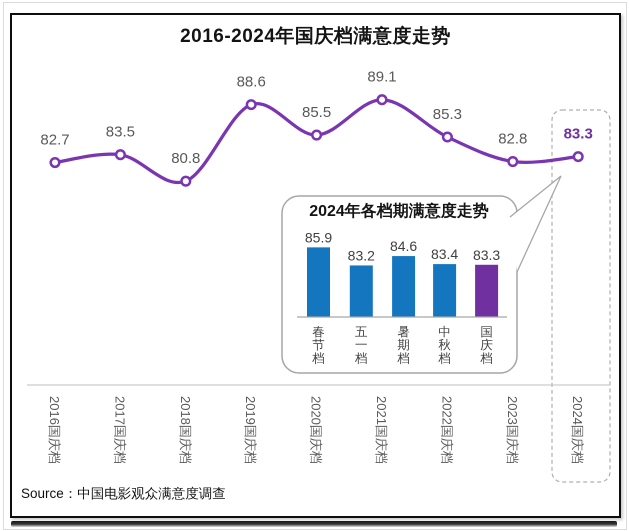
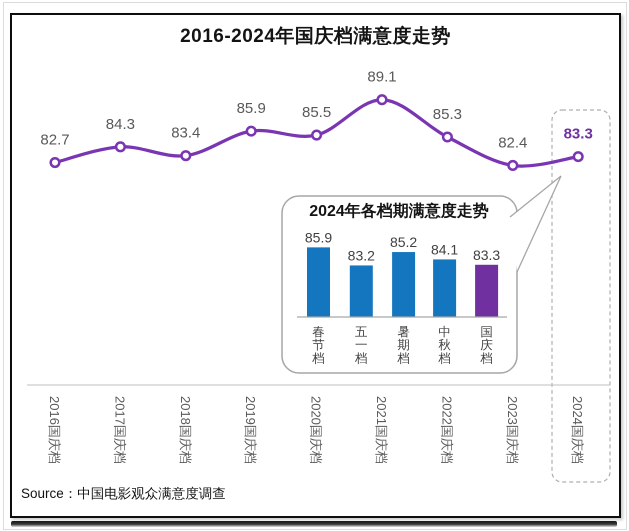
2016-2024年国庆档满意度走势/2017国庆档: 83.5 -> 84.3
2016-2024年国庆档满意度走势/2018国庆档: 80.8 -> 83.4
2016-2024年国庆档满意度走势/2019国庆档: 88.6 -> 85.9
2016-2024年国庆档满意度走势/2023国庆档: 82.8 -> 82.4
2024年各档期满意度走势/暑期档: 84.6 -> 85.2
2024年各档期满意度走势/中秋档: 83.4 -> 84.1
